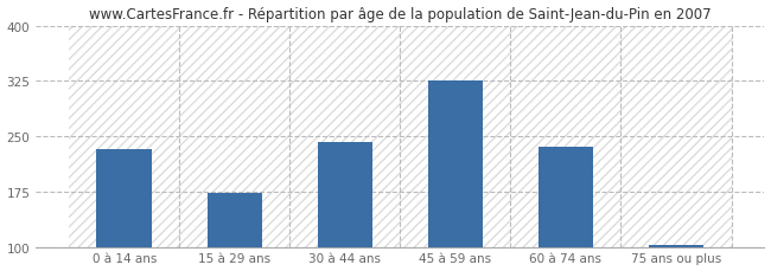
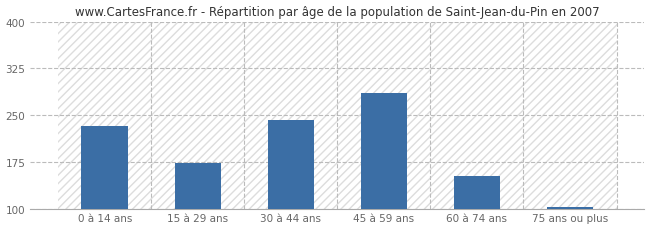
45 à 59 ans: 325 -> 286
60 à 74 ans: 235 -> 152
